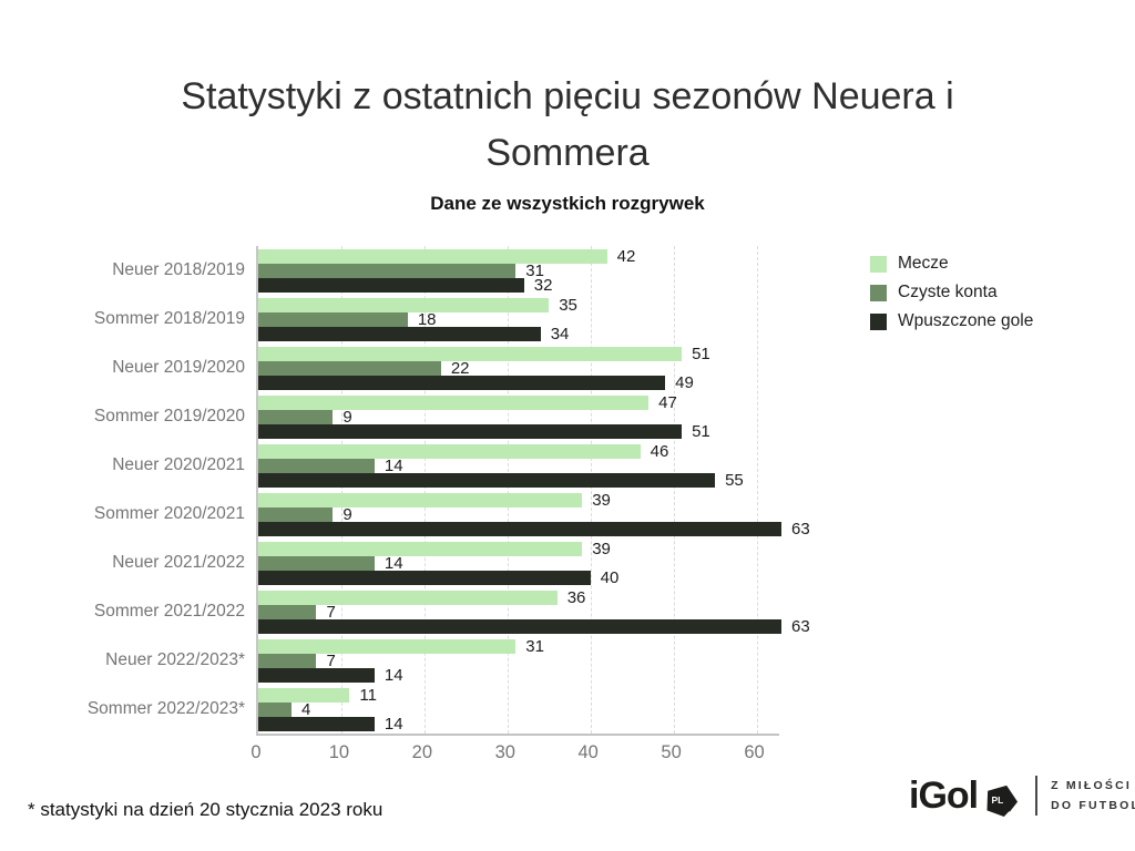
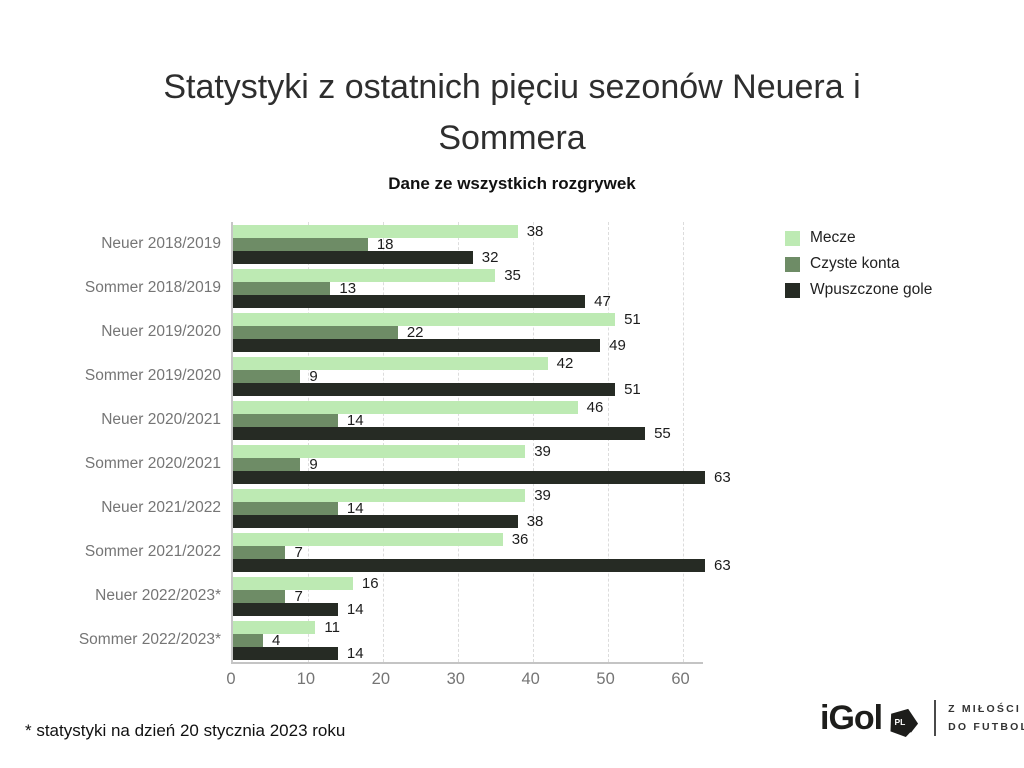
Mecze/Neuer 2018/2019: 42 -> 38
Czyste konta/Neuer 2018/2019: 31 -> 18
Czyste konta/Sommer 2018/2019: 18 -> 13
Wpuszczone gole/Sommer 2018/2019: 34 -> 47
Mecze/Sommer 2019/2020: 47 -> 42
Wpuszczone gole/Neuer 2021/2022: 40 -> 38
Mecze/Neuer 2022/2023*: 31 -> 16
